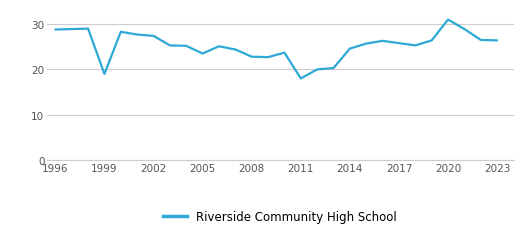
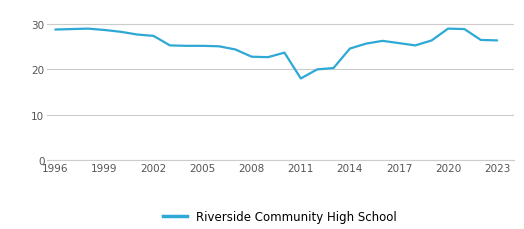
1999: 19.0 -> 28.7
2005: 23.5 -> 25.2
2020: 31.0 -> 29.0
